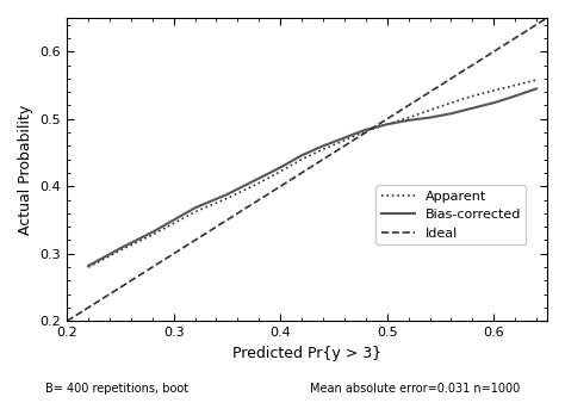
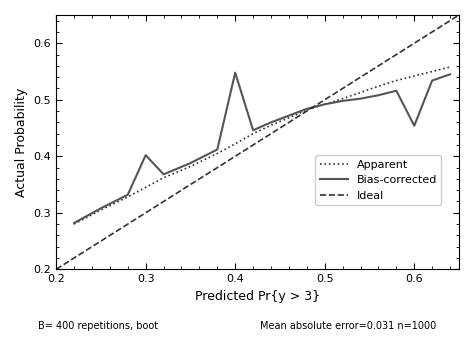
Bias-corrected/0.3: 0.350 -> 0.402
Bias-corrected/0.4: 0.428 -> 0.548
Bias-corrected/0.6: 0.524 -> 0.454
